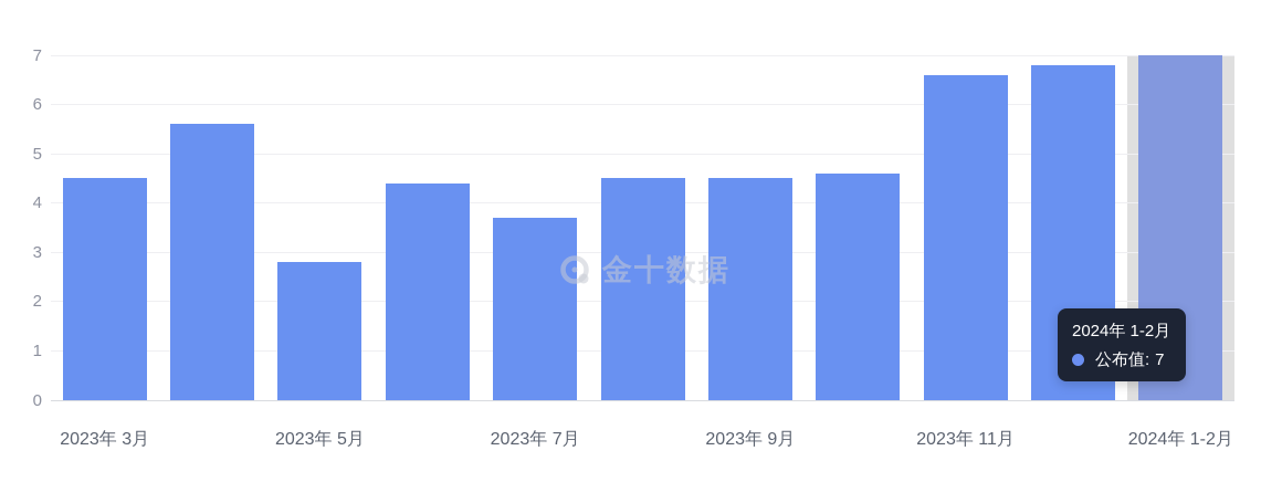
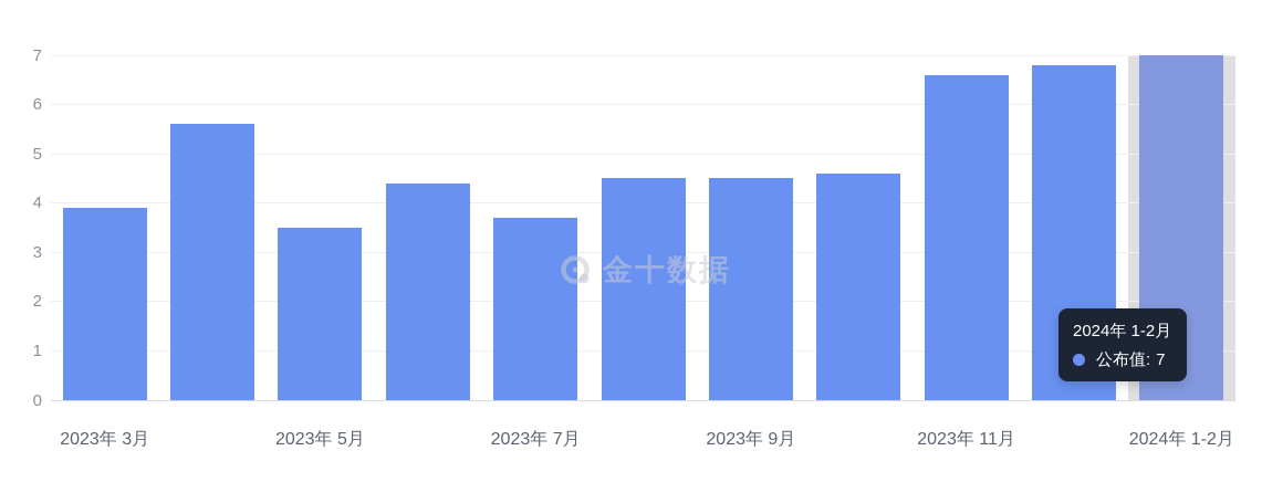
2023年 3月: 4.5 -> 3.9
2023年 5月: 2.8 -> 3.5
